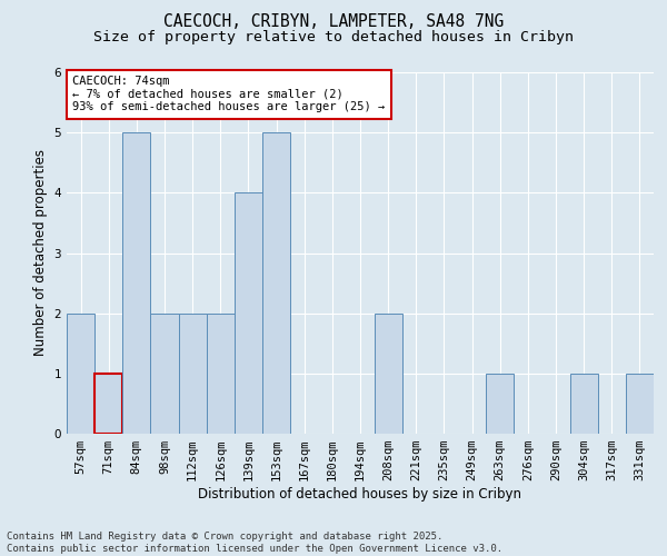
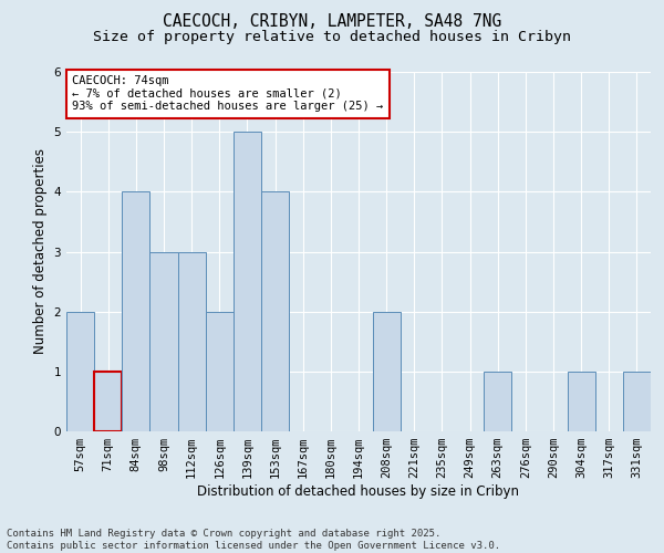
84sqm: 5 -> 4
98sqm: 2 -> 3
112sqm: 2 -> 3
139sqm: 4 -> 5
153sqm: 5 -> 4
